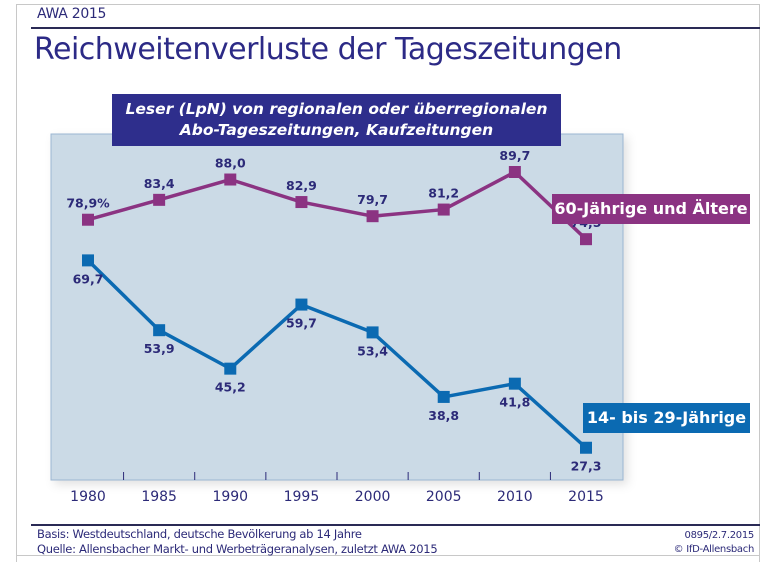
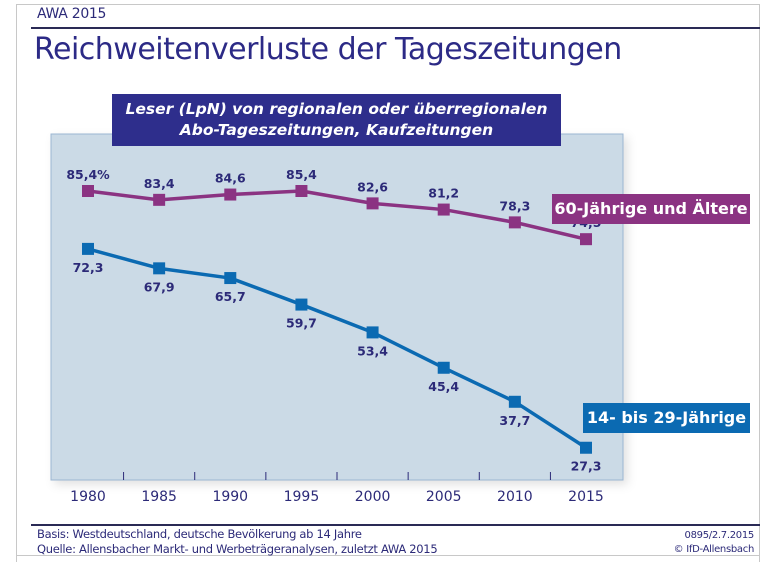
60-Jährige und Ältere/1980: 78,9% -> 85,4%
14- bis 29-Jährige/1980: 69,7 -> 72,3
14- bis 29-Jährige/1985: 53,9 -> 67,9
60-Jährige und Ältere/1990: 88,0 -> 84,6
14- bis 29-Jährige/1990: 45,2 -> 65,7
60-Jährige und Ältere/1995: 82,9 -> 85,4
60-Jährige und Ältere/2000: 79,7 -> 82,6
14- bis 29-Jährige/2005: 38,8 -> 45,4
60-Jährige und Ältere/2010: 89,7 -> 78,3
14- bis 29-Jährige/2010: 41,8 -> 37,7
